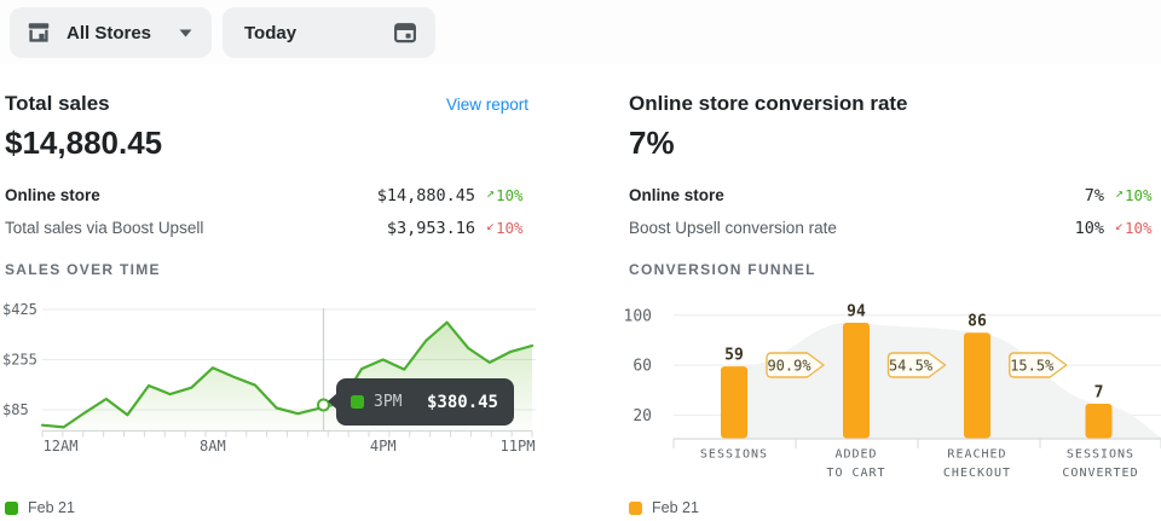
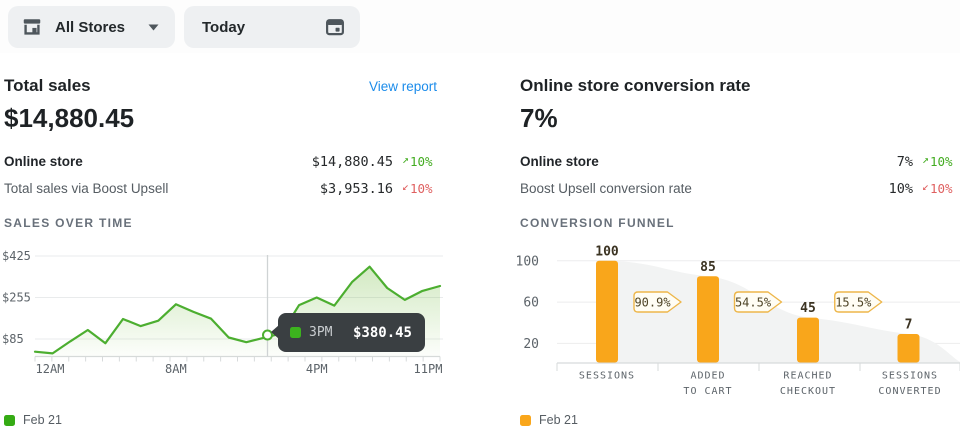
CONVERSION FUNNEL/SESSIONS: 59 -> 100
CONVERSION FUNNEL/ADDED TO CART: 94 -> 85
CONVERSION FUNNEL/REACHED CHECKOUT: 86 -> 45
